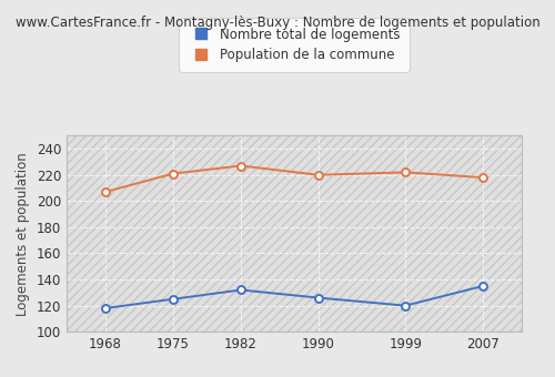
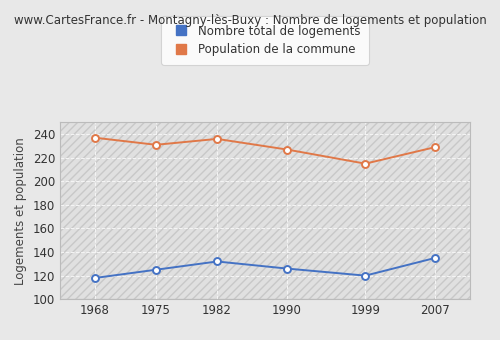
Population de la commune/1968: 207 -> 237
Population de la commune/1975: 221 -> 231
Population de la commune/1982: 227 -> 236
Population de la commune/1990: 220 -> 227
Population de la commune/1999: 222 -> 215
Population de la commune/2007: 218 -> 229
